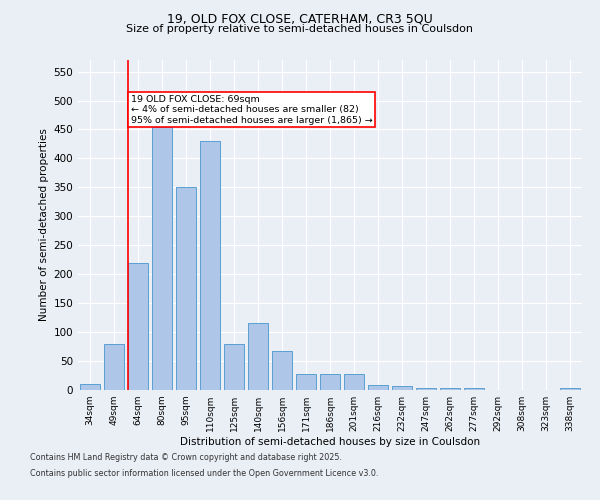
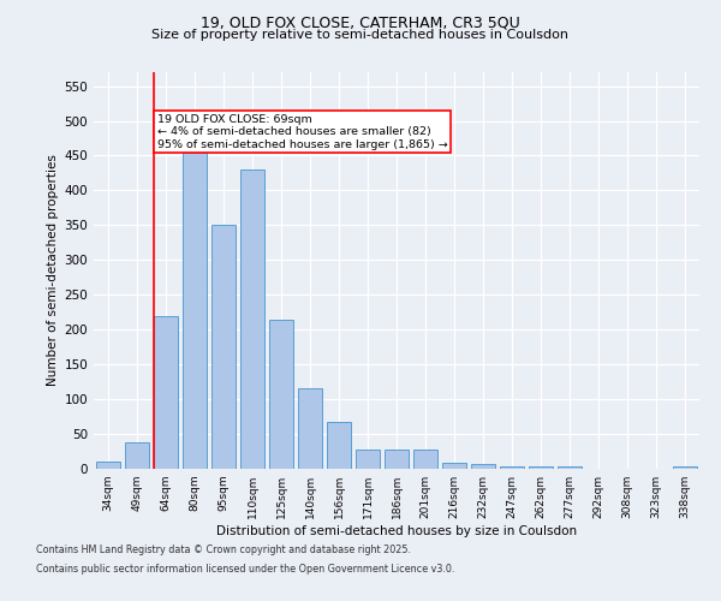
49sqm: 80 -> 38
125sqm: 80 -> 215
